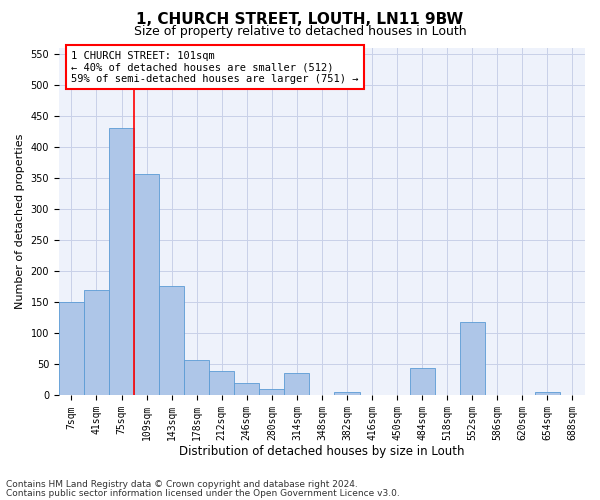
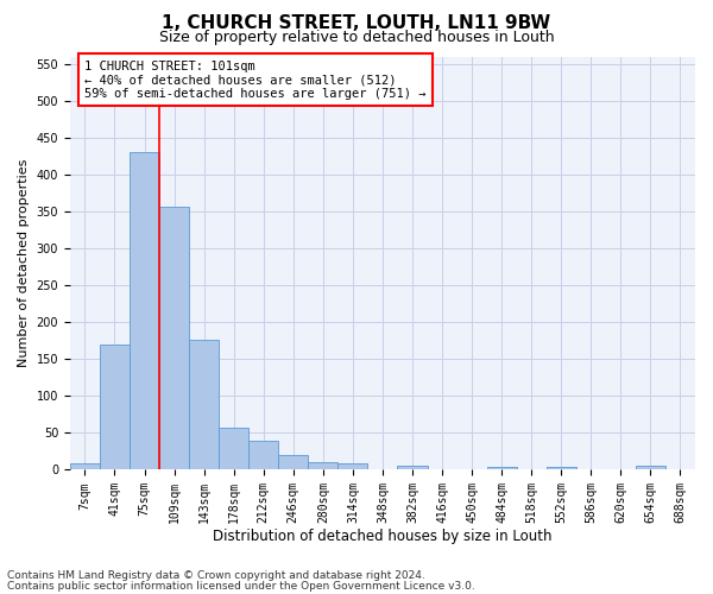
7sqm: 150 -> 8
314sqm: 36 -> 8
484sqm: 44 -> 3
552sqm: 118 -> 4
